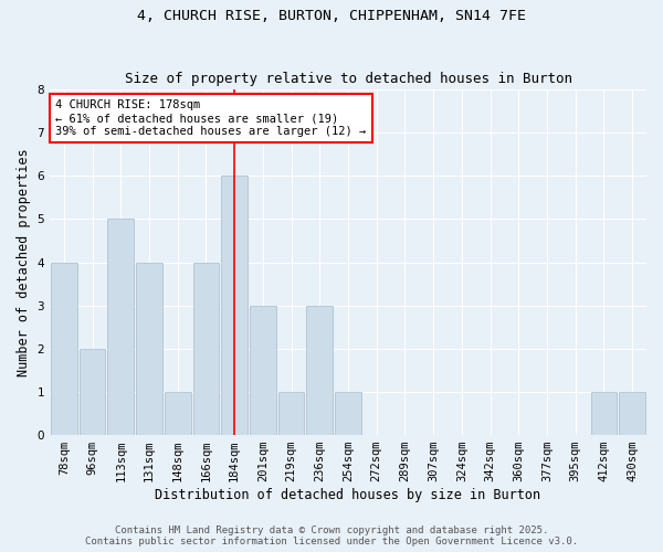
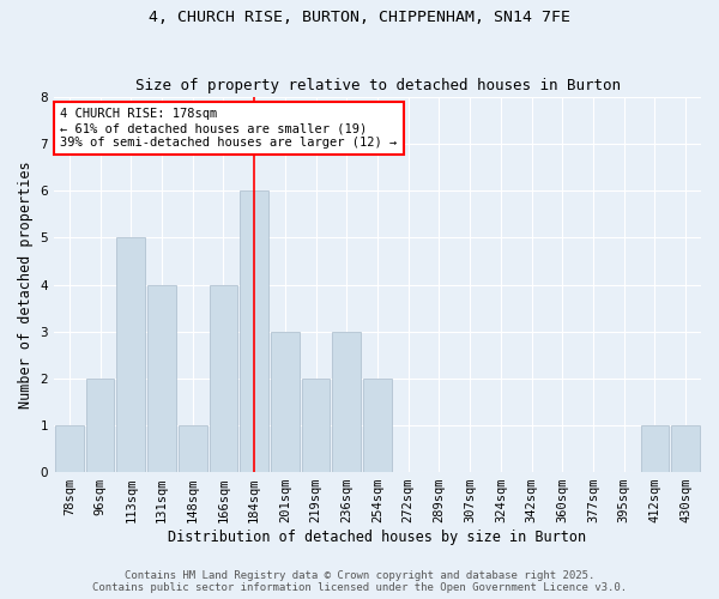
78sqm: 4 -> 1
219sqm: 1 -> 2
254sqm: 1 -> 2
